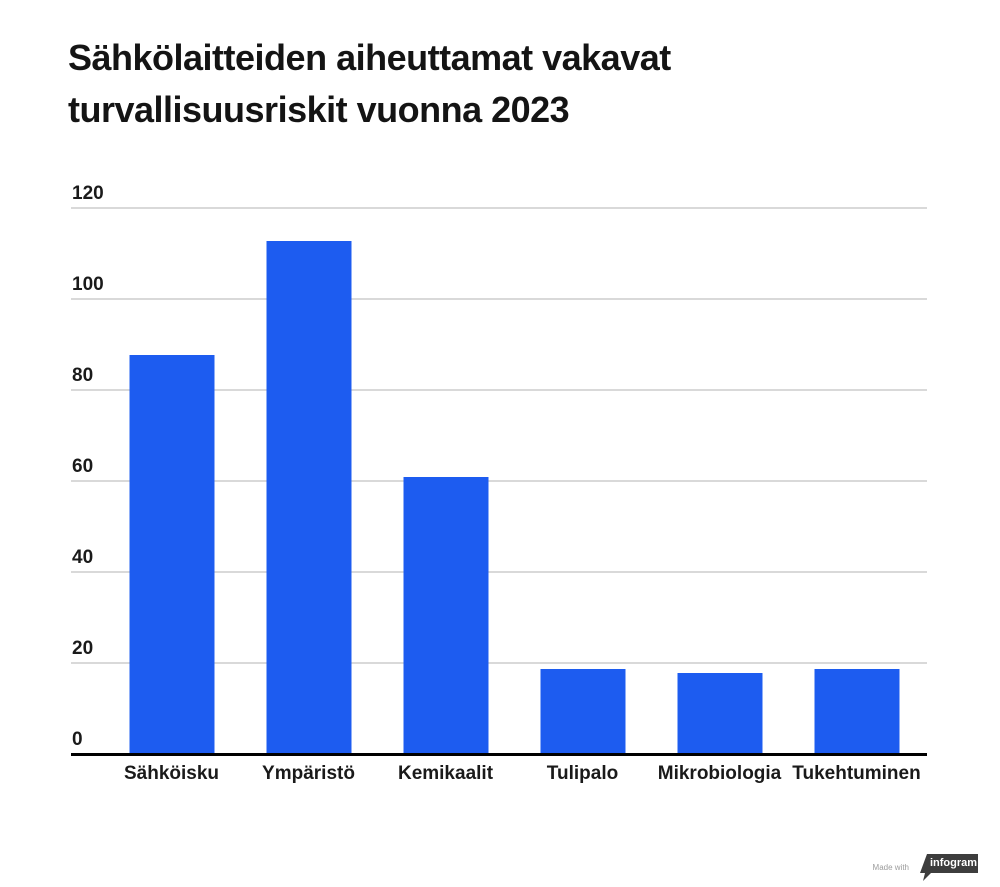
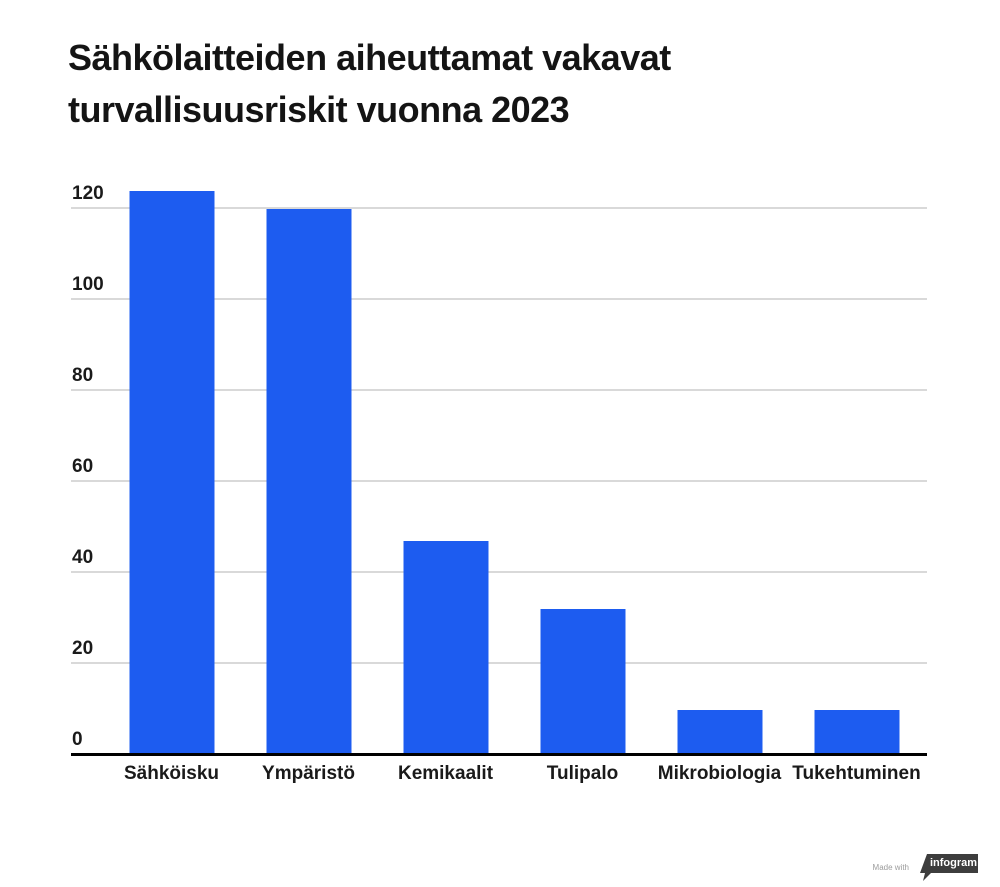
Sähköisku: 88 -> 124
Ympäristö: 113 -> 120
Kemikaalit: 61 -> 47
Tulipalo: 19 -> 32
Mikrobiologia: 18 -> 10
Tukehtuminen: 19 -> 10
